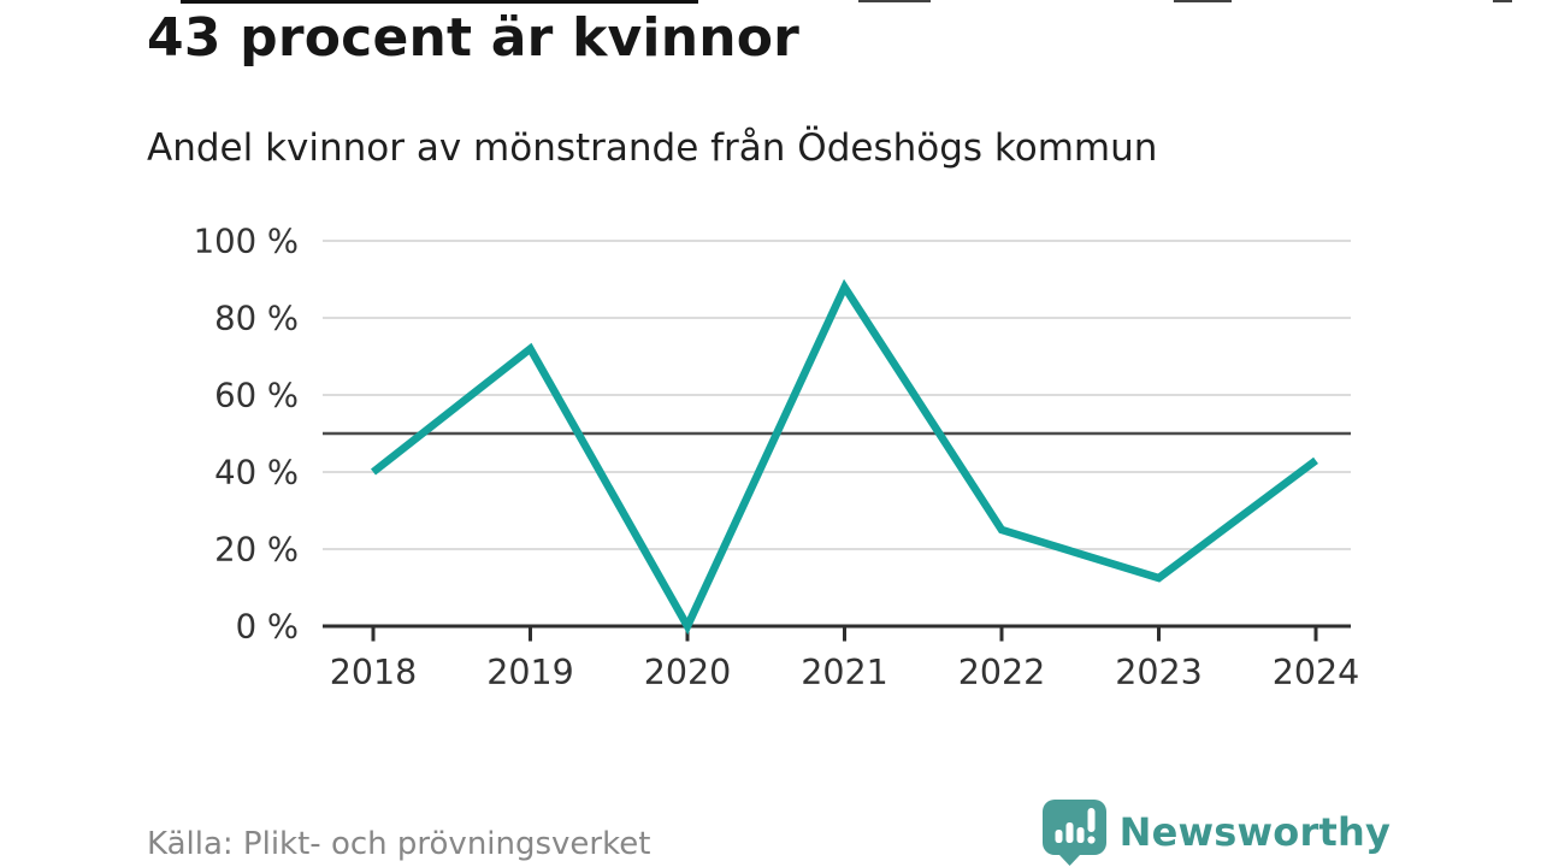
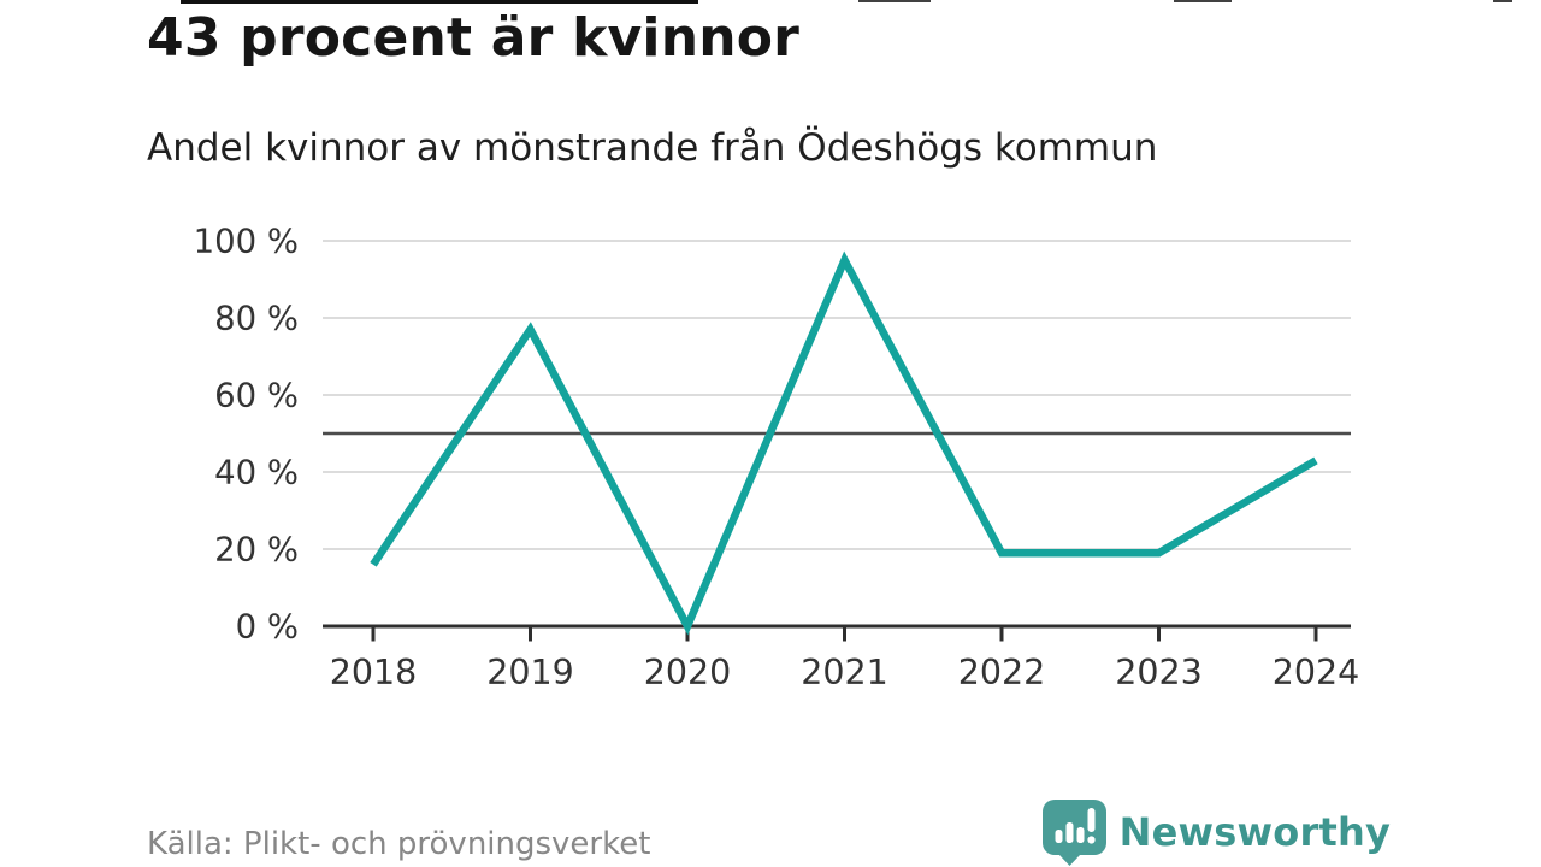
2018: 40% -> 16%
2019: 72% -> 77%
2021: 88% -> 95%
2022: 25% -> 19%
2023: 12% -> 19%
